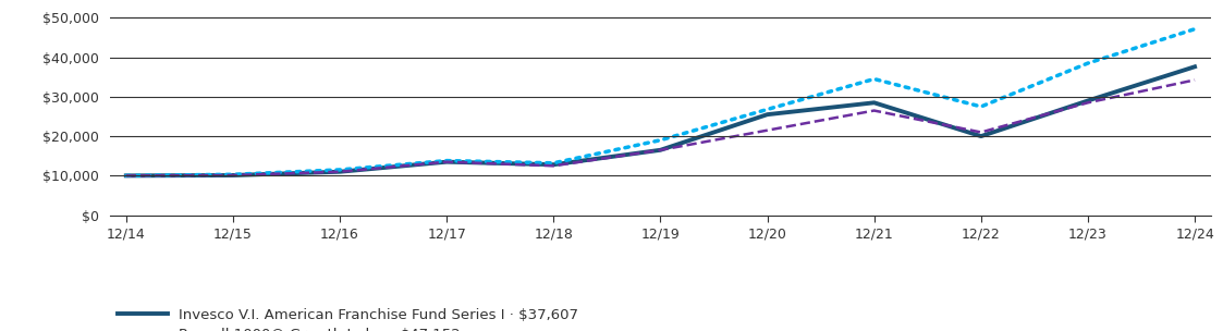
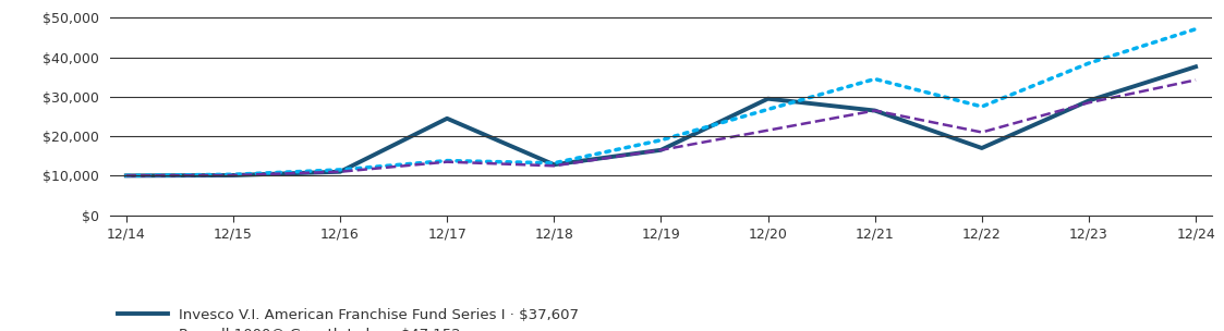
Invesco V.I. American Franchise Fund Series I · $37,607/12/17: $13,500 -> $24,500
Invesco V.I. American Franchise Fund Series I · $37,607/12/20: $25,500 -> $29,500
Invesco V.I. American Franchise Fund Series I · $37,607/12/21: $28,500 -> $26,500
Invesco V.I. American Franchise Fund Series I · $37,607/12/22: $20,000 -> $17,000
